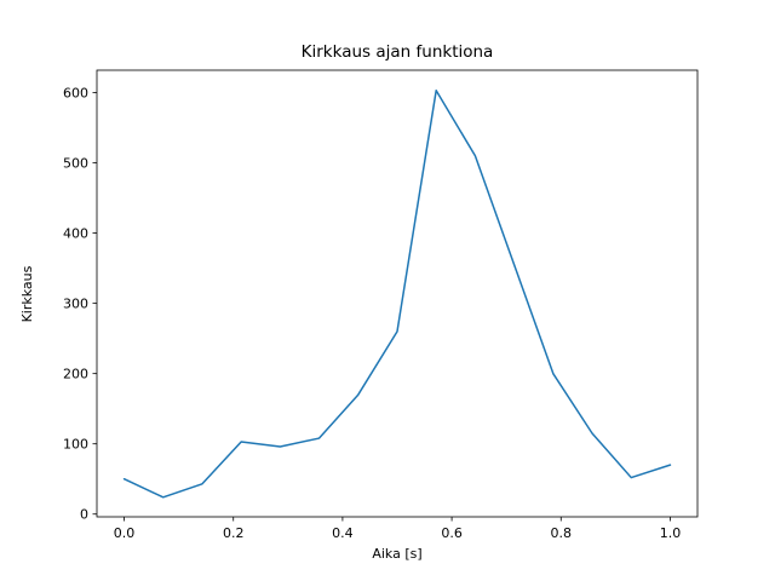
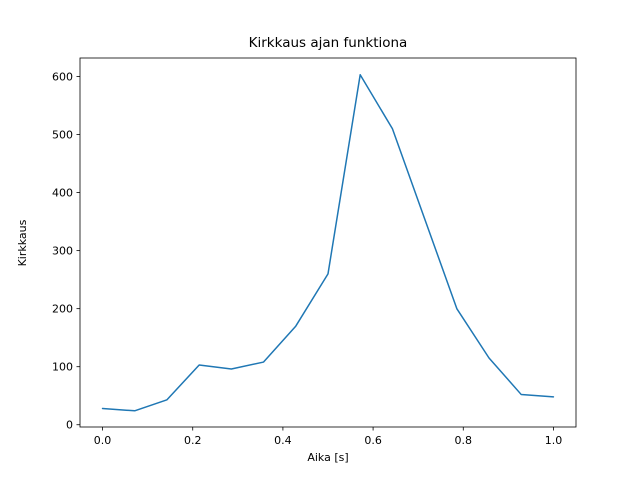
0.0: 50 -> 30
1.0: 70 -> 50
